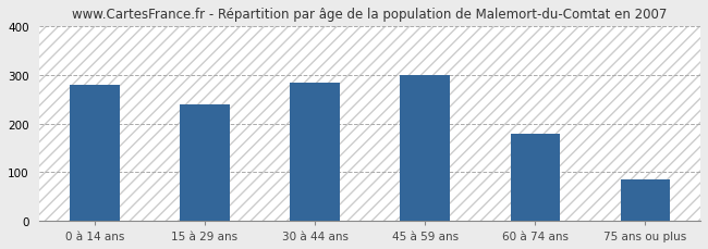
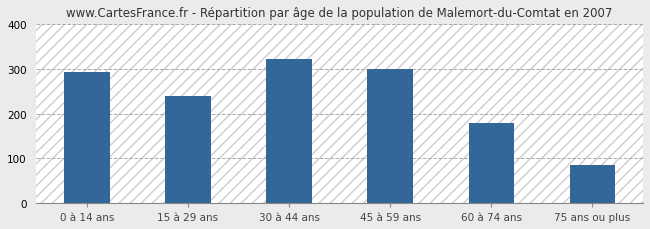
0 à 14 ans: 280 -> 293
30 à 44 ans: 285 -> 322
